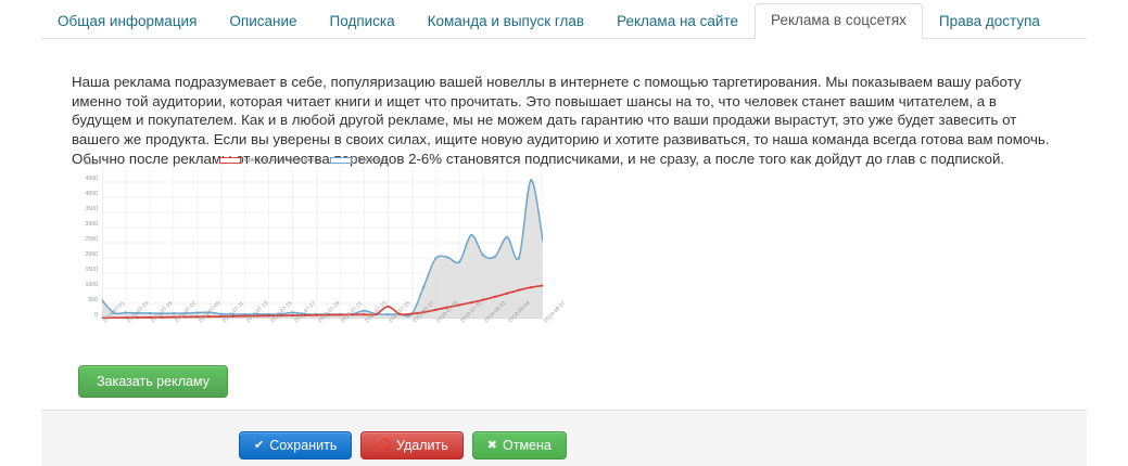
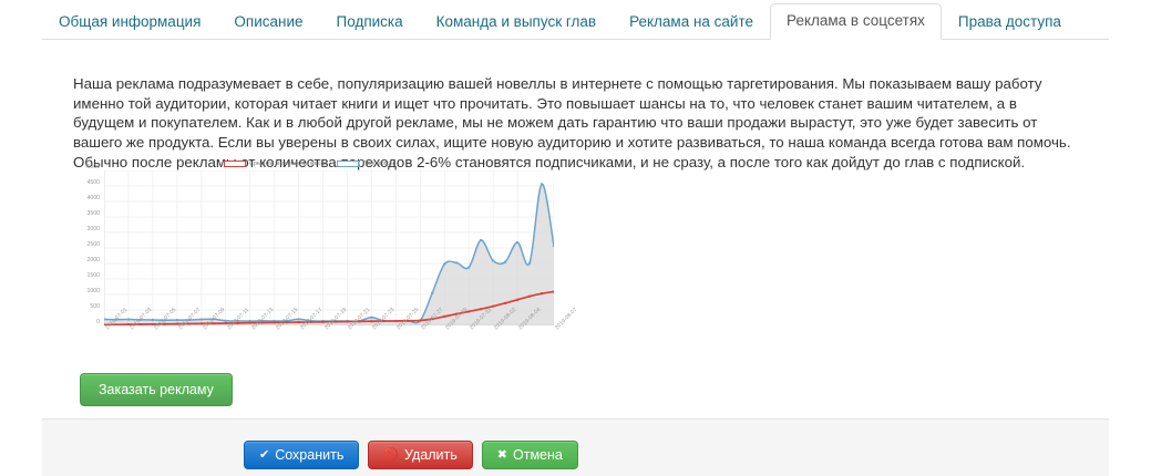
Просмотры/2019-07-01: 600 -> 200
Среднее значение за месяц/2019-07-25: 400 -> 100
